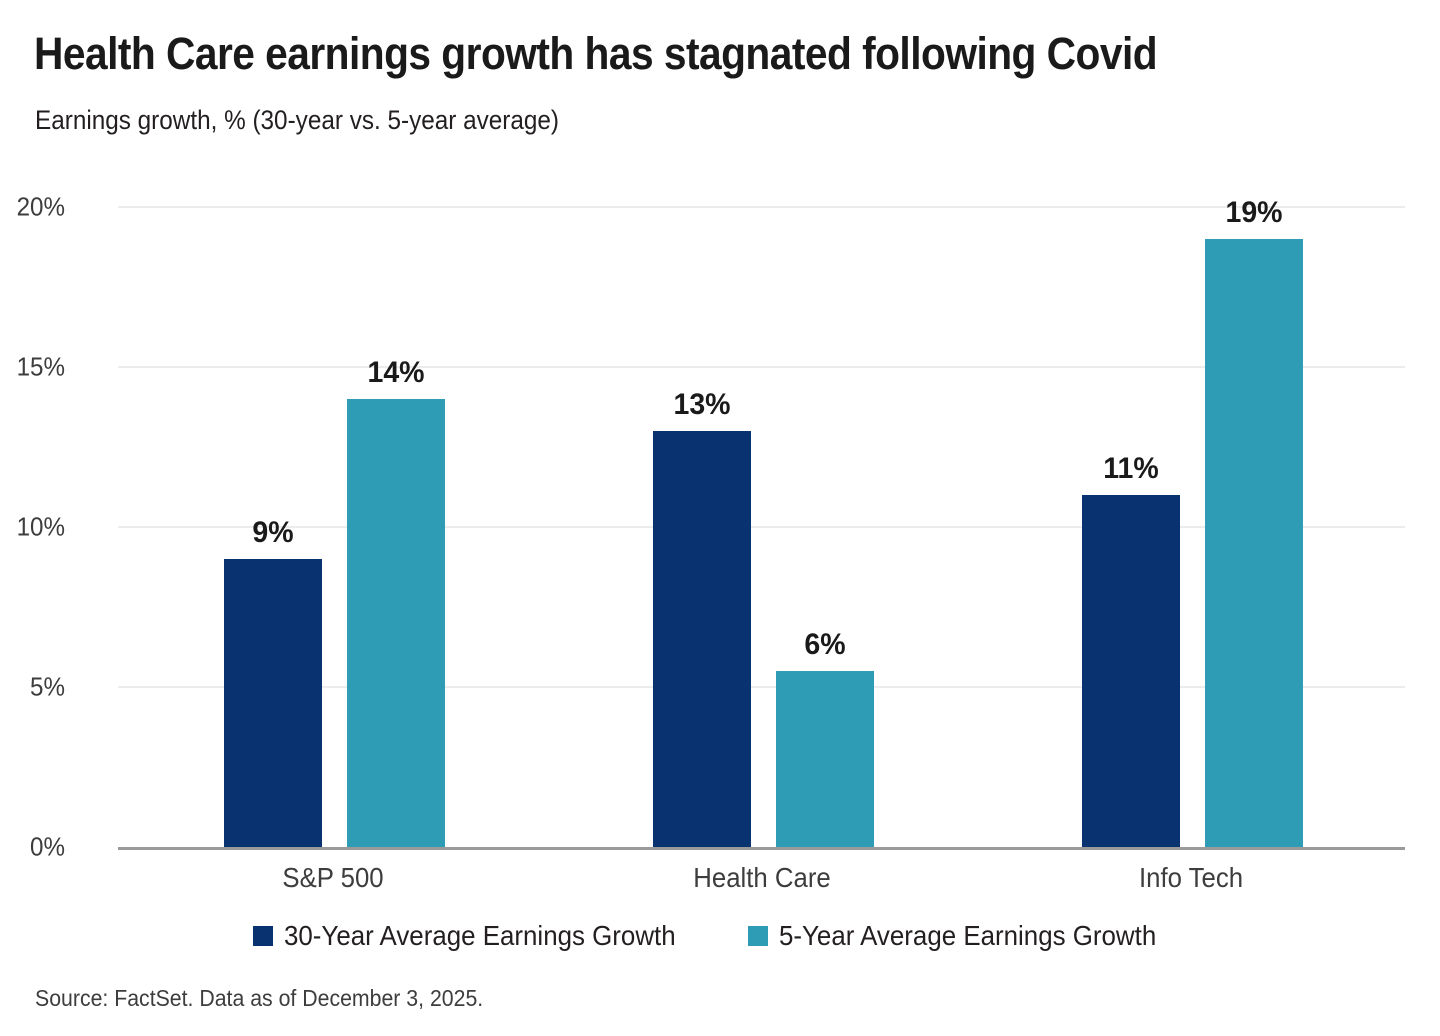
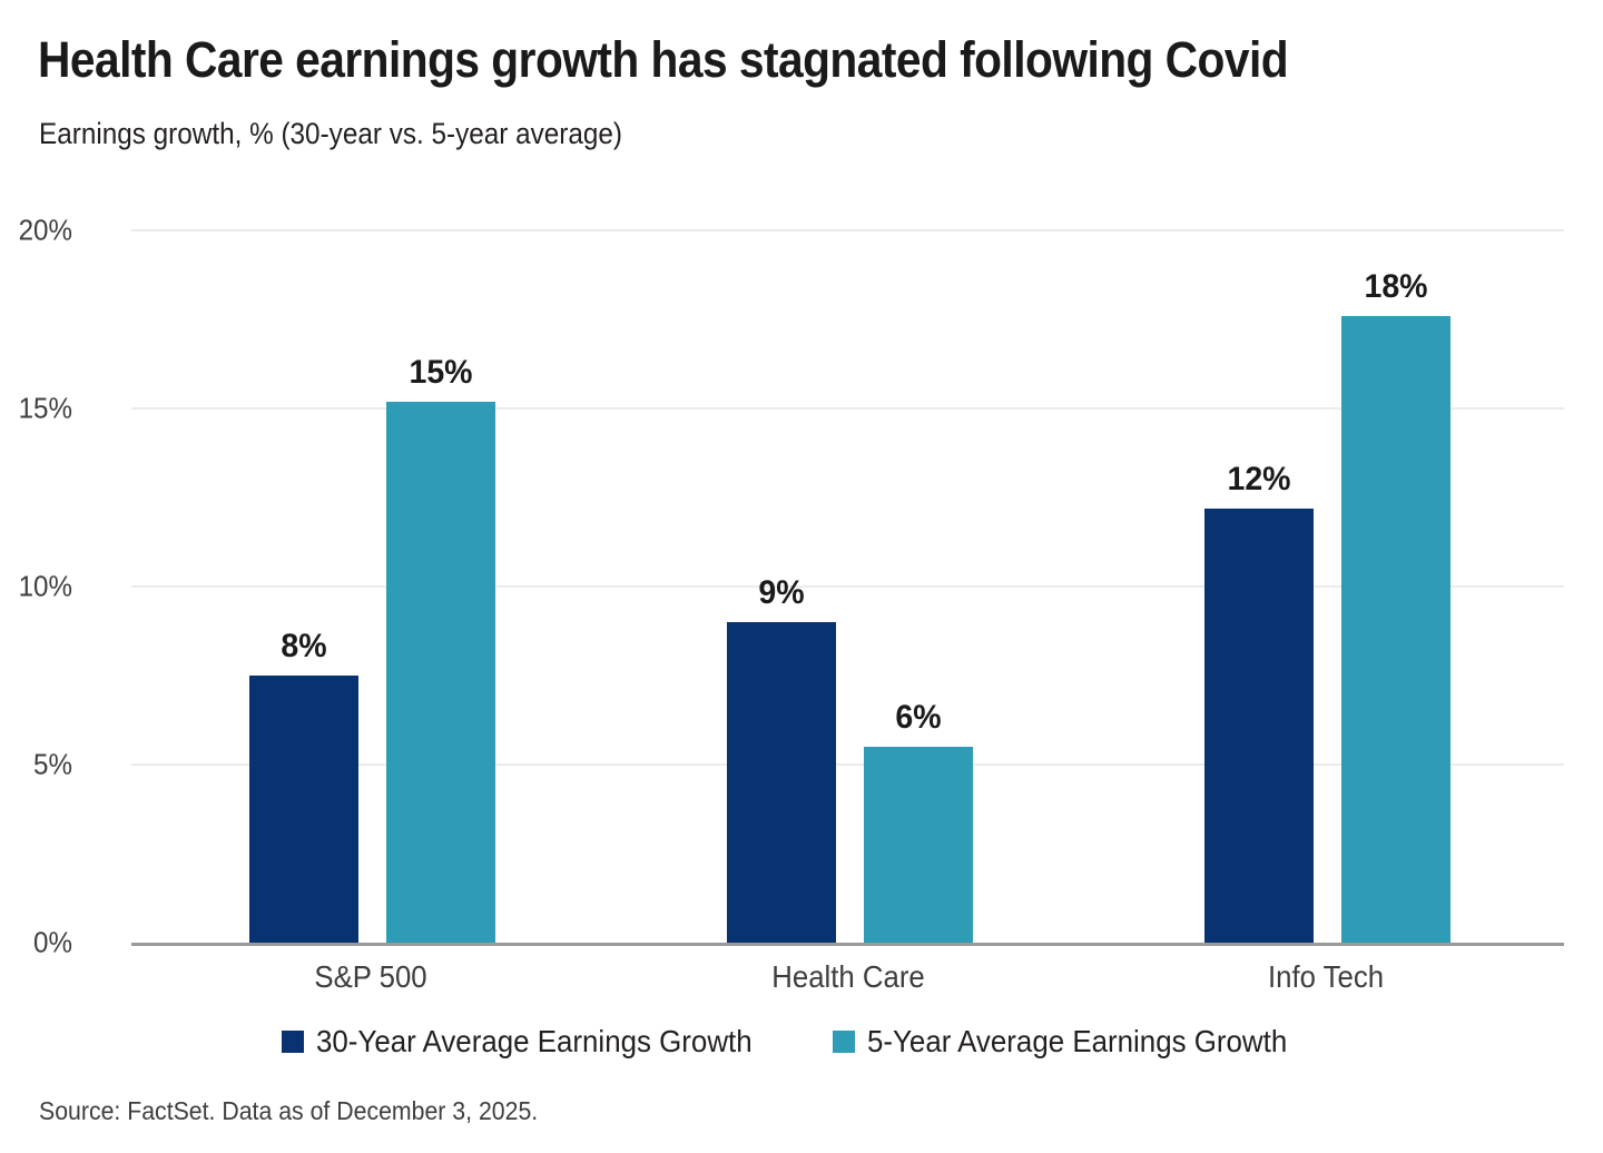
30-Year Average Earnings Growth/S&P 500: 9% -> 8%
5-Year Average Earnings Growth/S&P 500: 14% -> 15%
30-Year Average Earnings Growth/Health Care: 13% -> 9%
30-Year Average Earnings Growth/Info Tech: 11% -> 12%
5-Year Average Earnings Growth/Info Tech: 19% -> 18%
